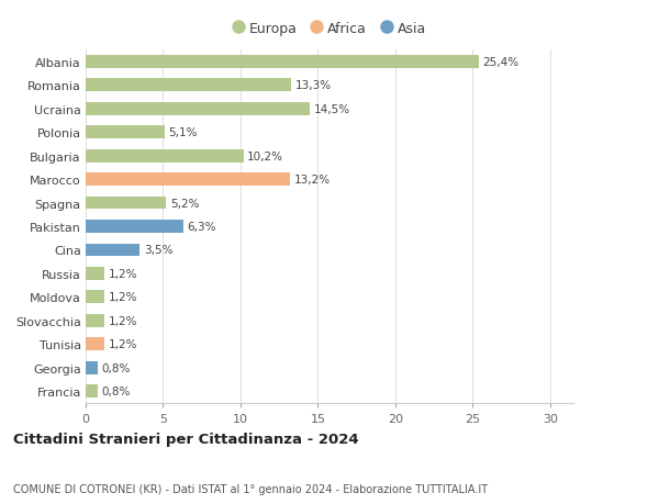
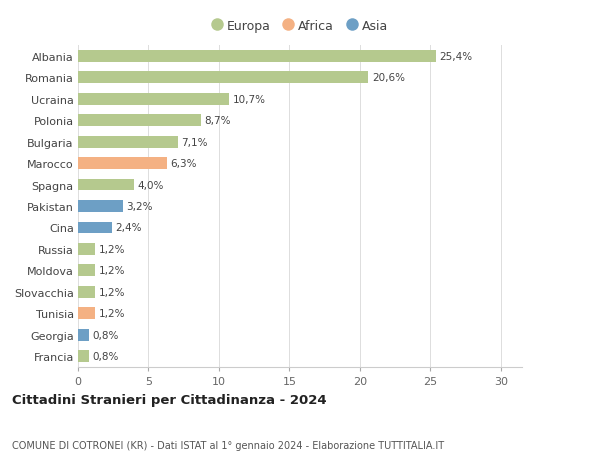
Romania: 13,3% -> 20,6%
Ucraina: 14,5% -> 10,7%
Polonia: 5,1% -> 8,7%
Bulgaria: 10,2% -> 7,1%
Marocco: 13,2% -> 6,3%
Spagna: 5,2% -> 4,0%
Pakistan: 6,3% -> 3,2%
Cina: 3,5% -> 2,4%
